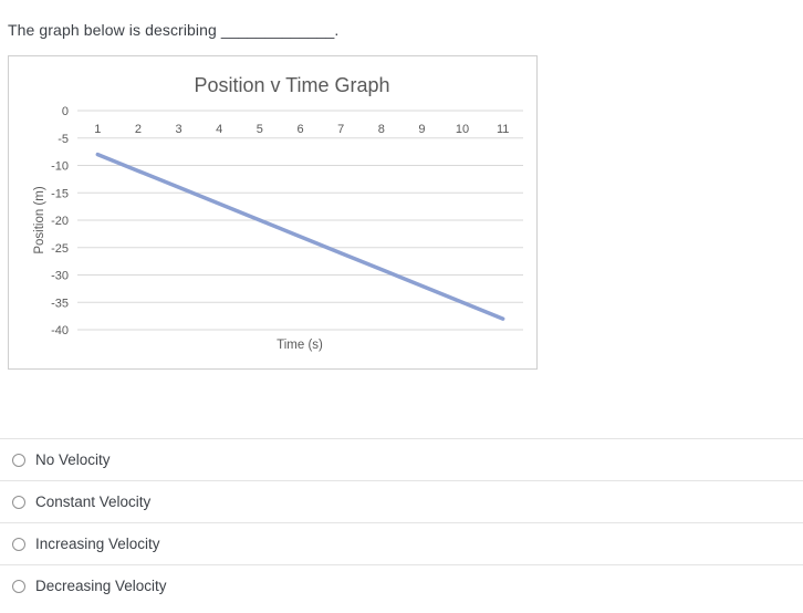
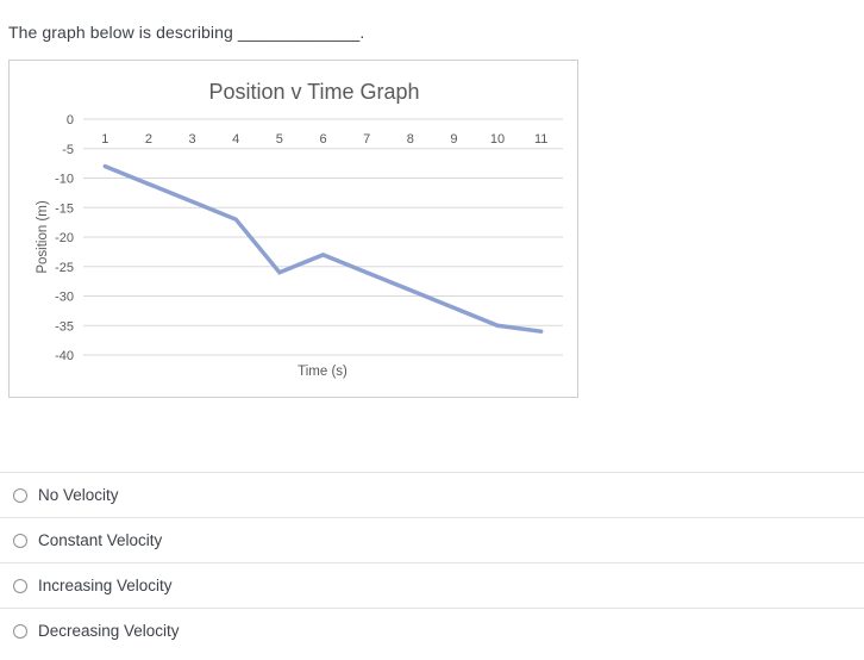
5: -20 -> -26
11: -38 -> -36
